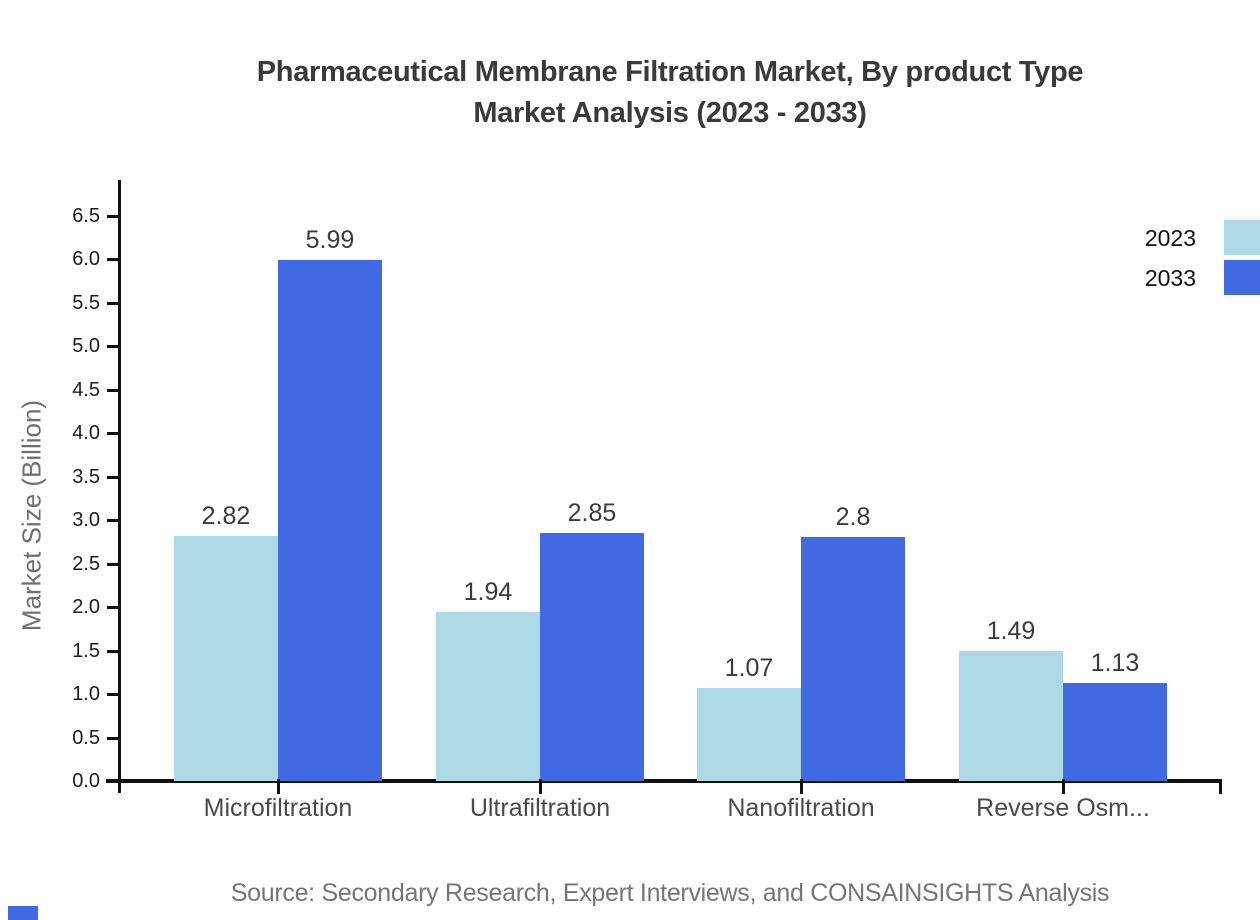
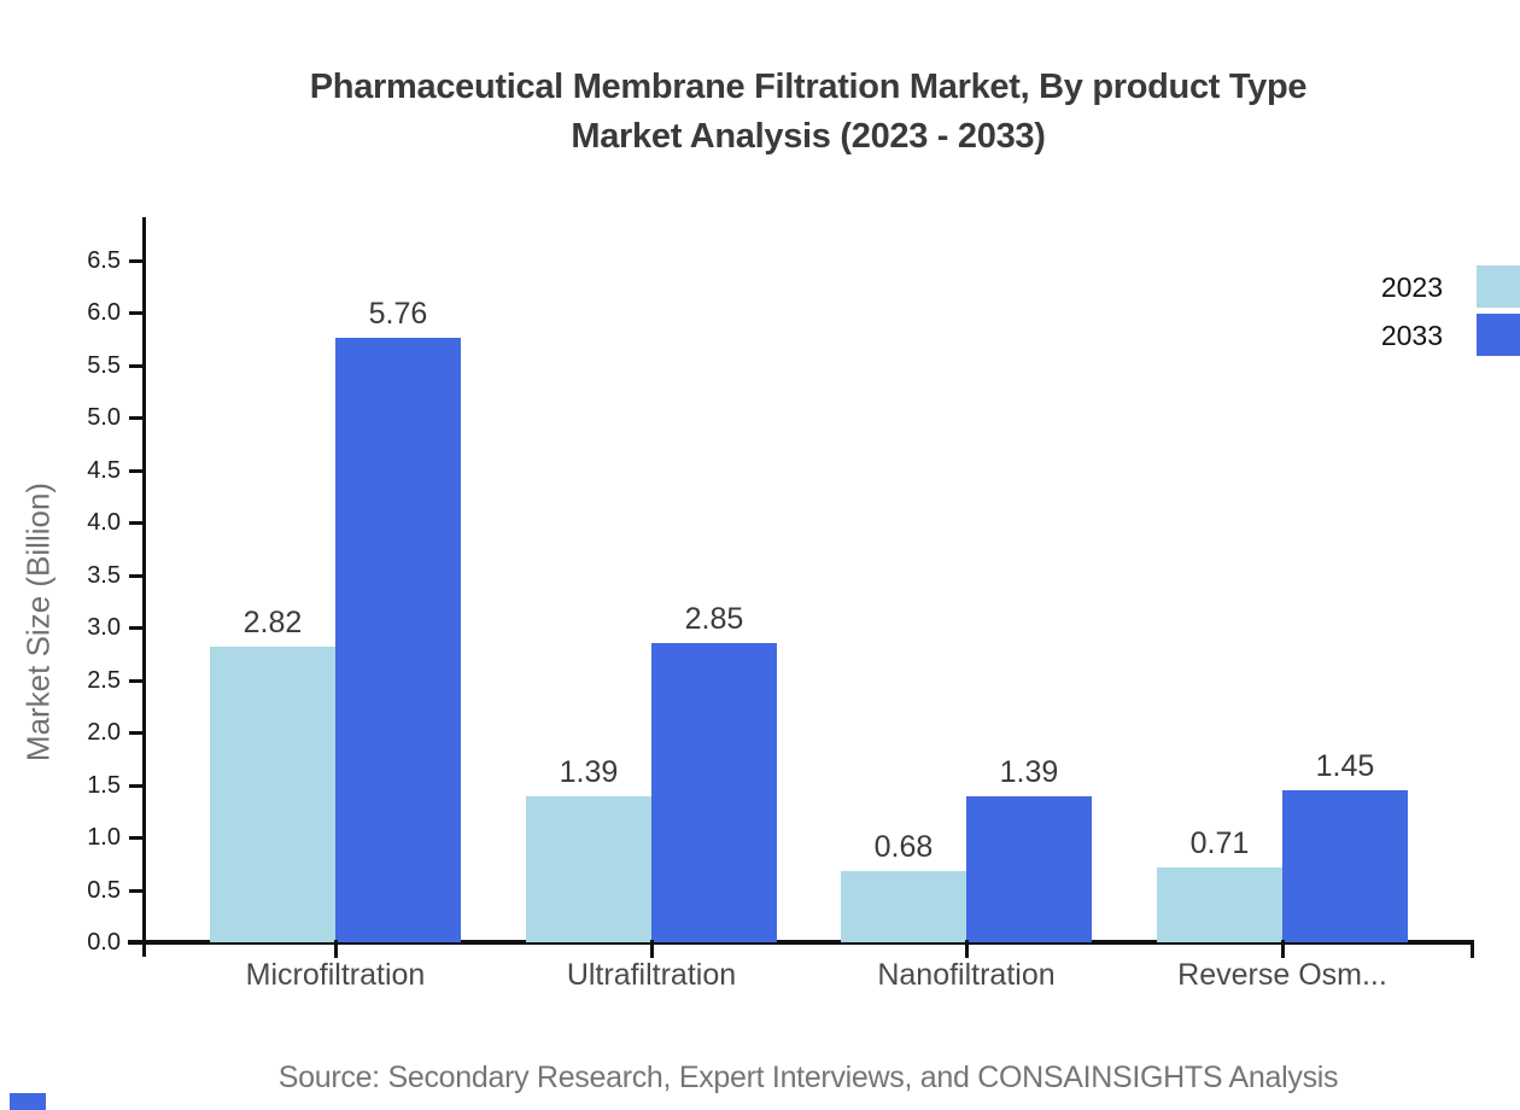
2033/Microfiltration: 5.99 -> 5.76
2023/Ultrafiltration: 1.94 -> 1.39
2023/Nanofiltration: 1.07 -> 0.68
2033/Nanofiltration: 2.8 -> 1.39
2023/Reverse Osm...: 1.49 -> 0.71
2033/Reverse Osm...: 1.13 -> 1.45
